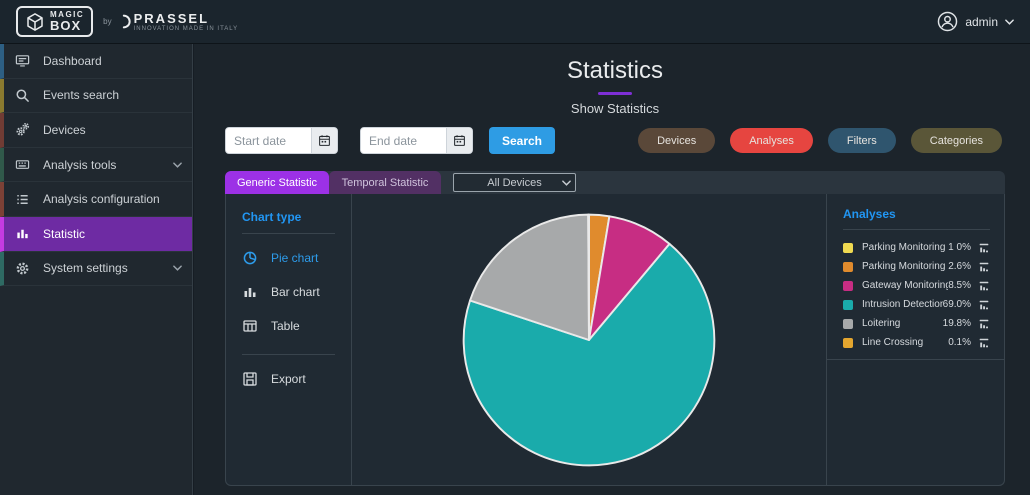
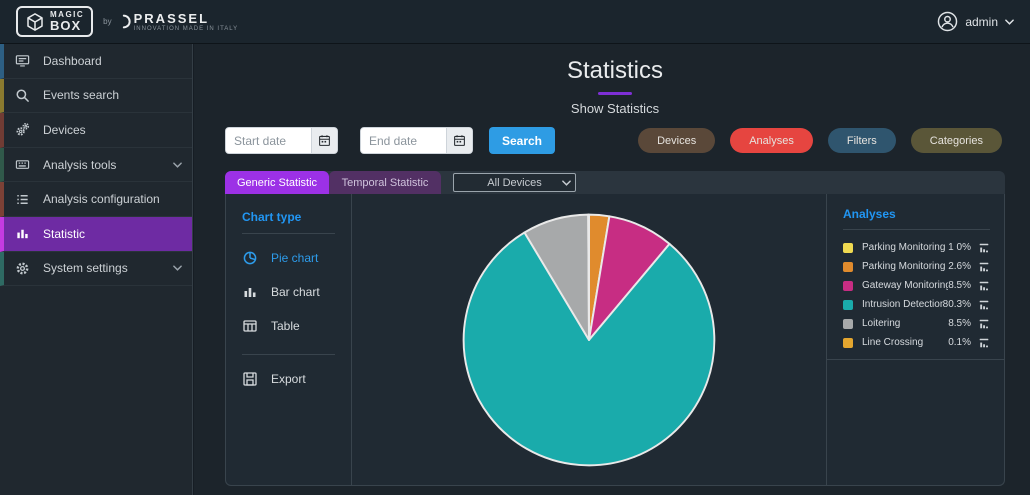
Intrusion Detection: 69.0% -> 80.3%
Loitering: 19.8% -> 8.5%
